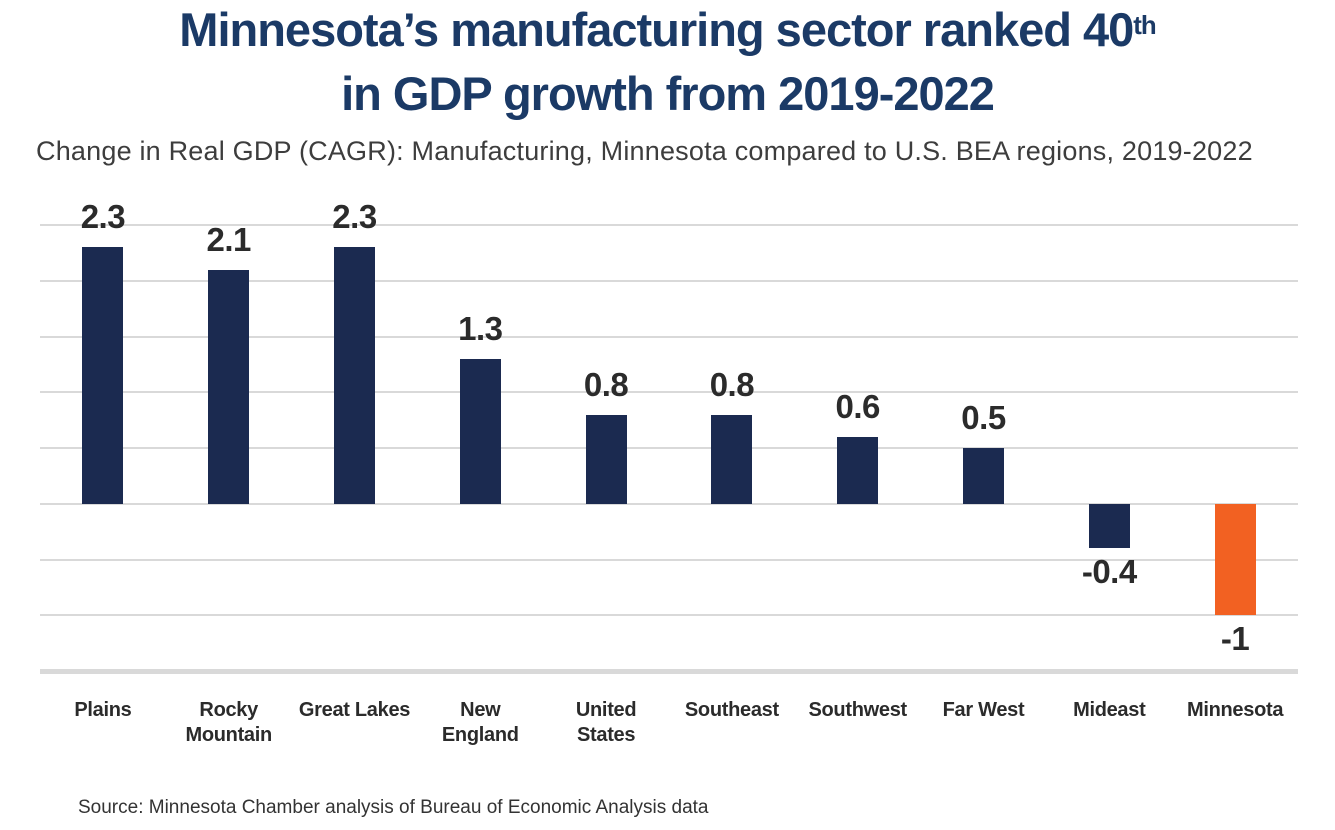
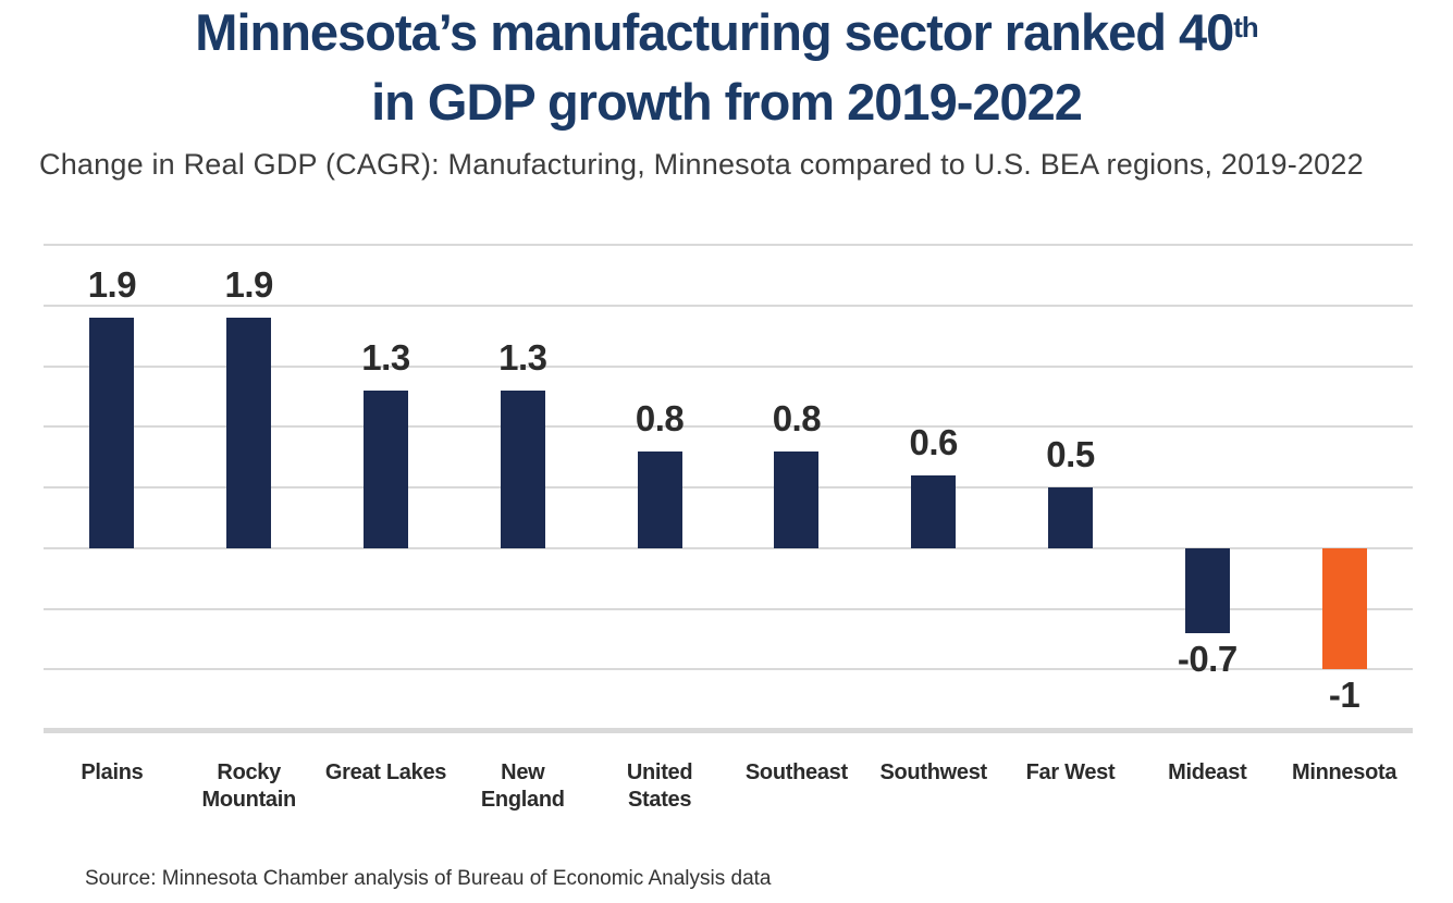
Plains: 2.3 -> 1.9
Rocky Mountain: 2.1 -> 1.9
Great Lakes: 2.3 -> 1.3
Mideast: -0.4 -> -0.7
